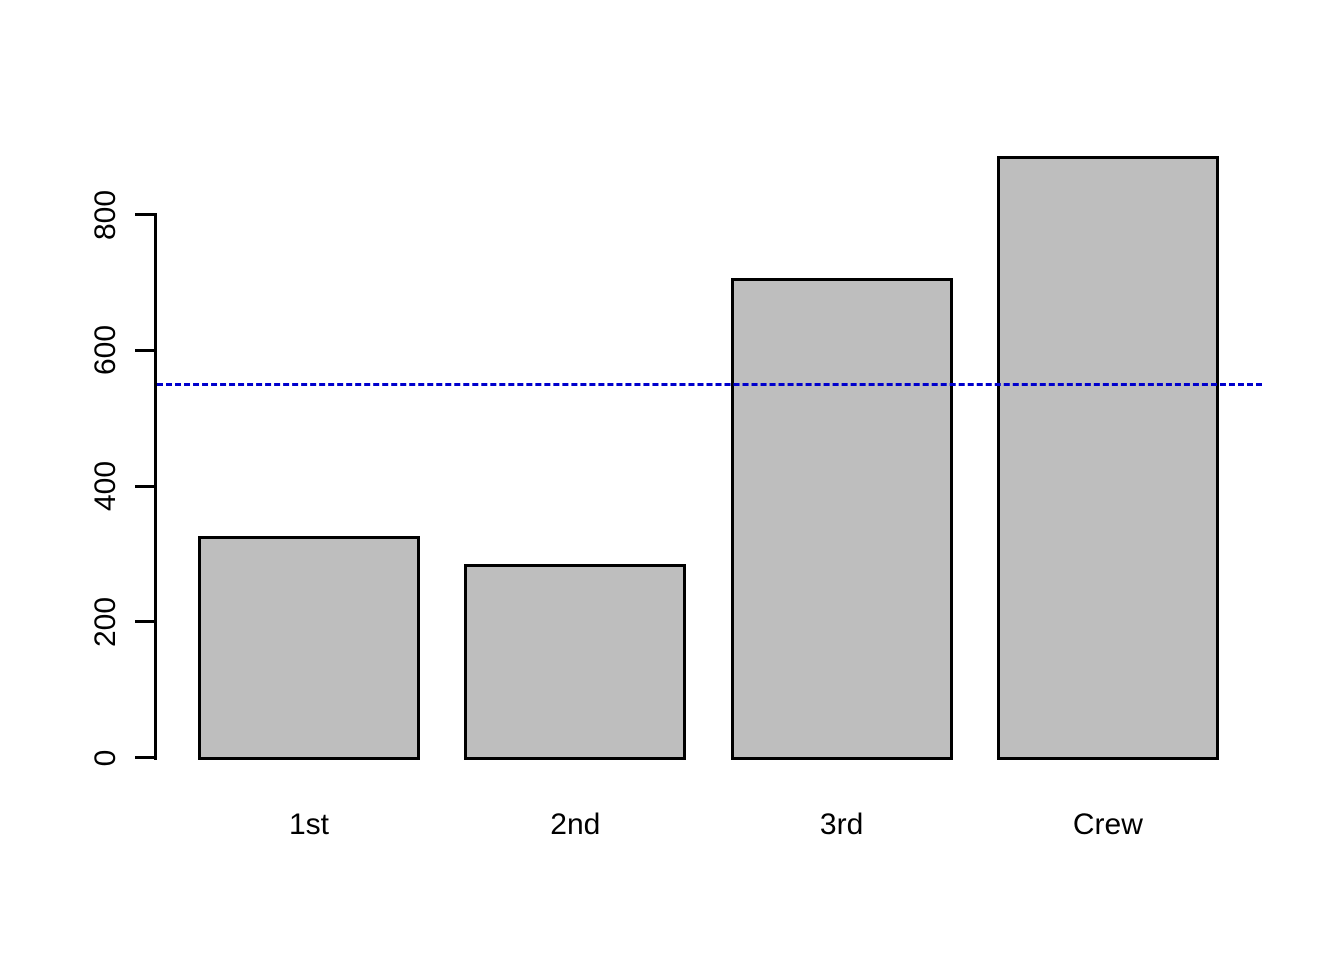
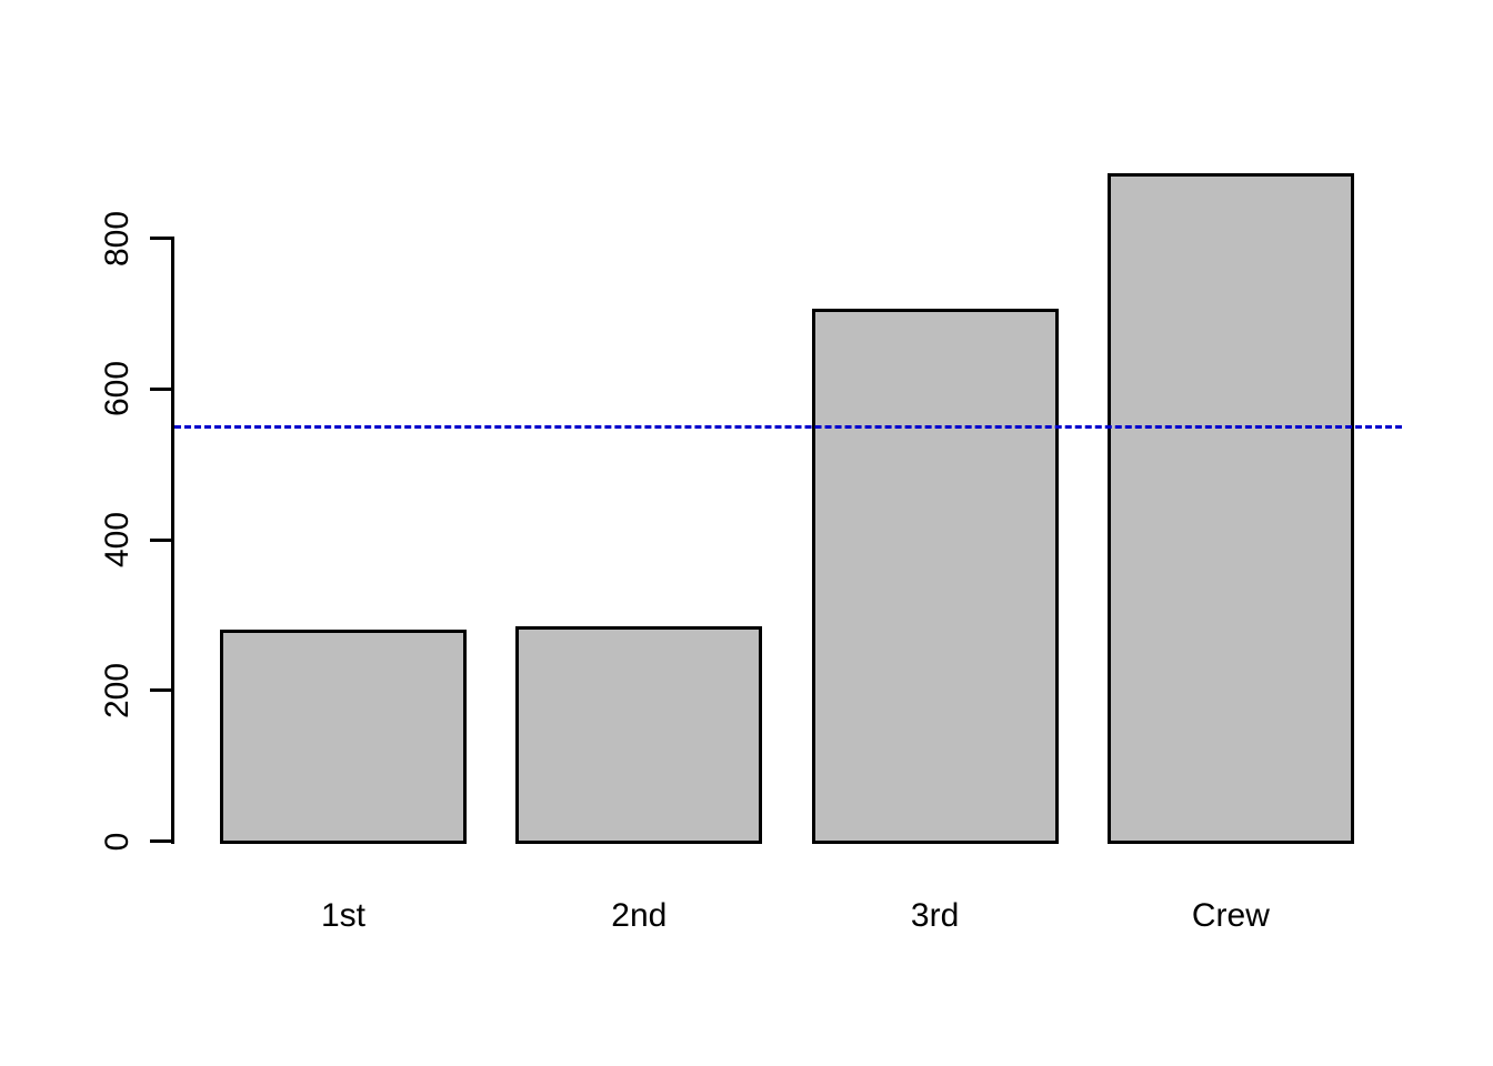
1st: 320 -> 280
